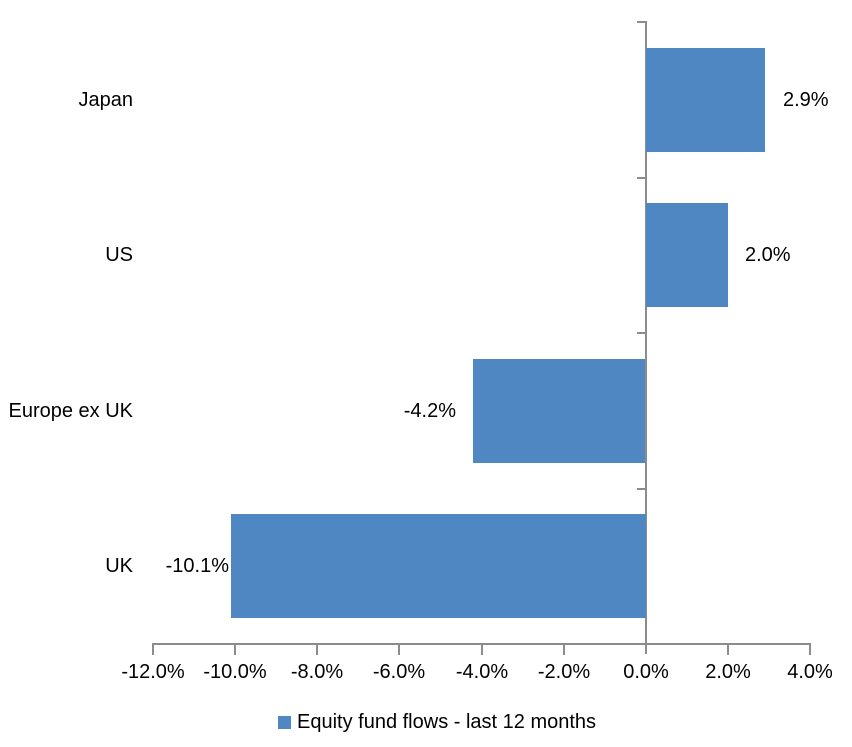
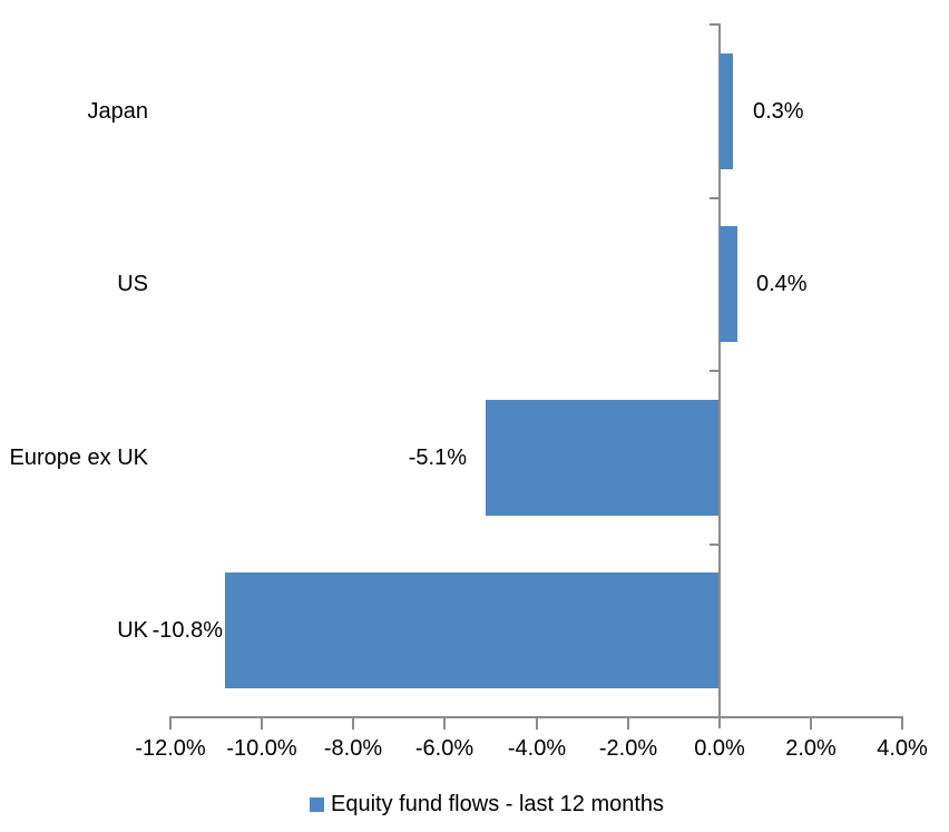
Japan: 2.9% -> 0.3%
US: 2.0% -> 0.4%
Europe ex UK: -4.2% -> -5.1%
UK: -10.1% -> -10.8%
